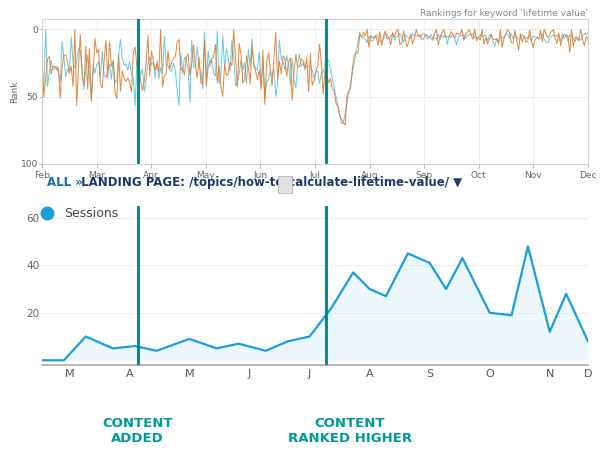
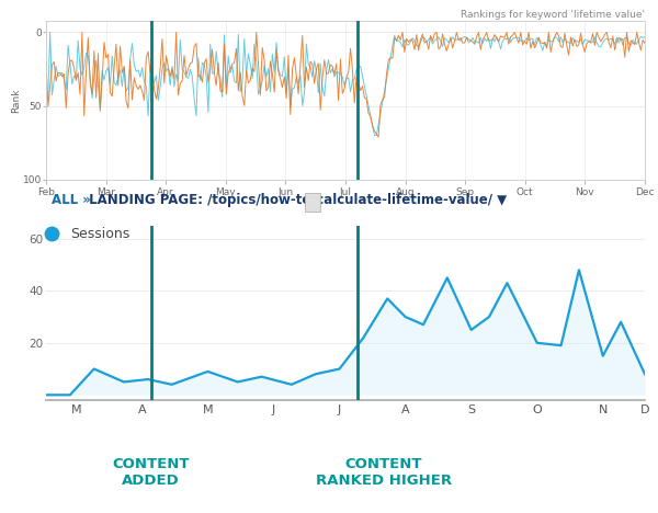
S: 41 -> 25
N: 12 -> 15
